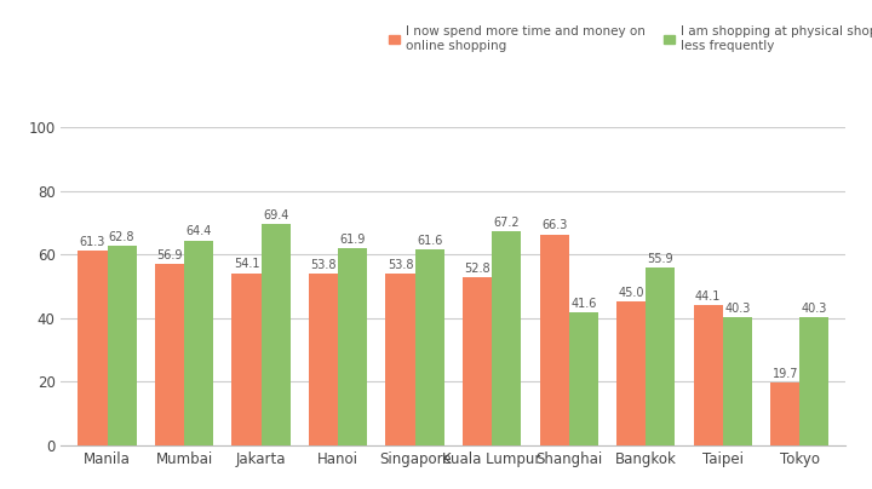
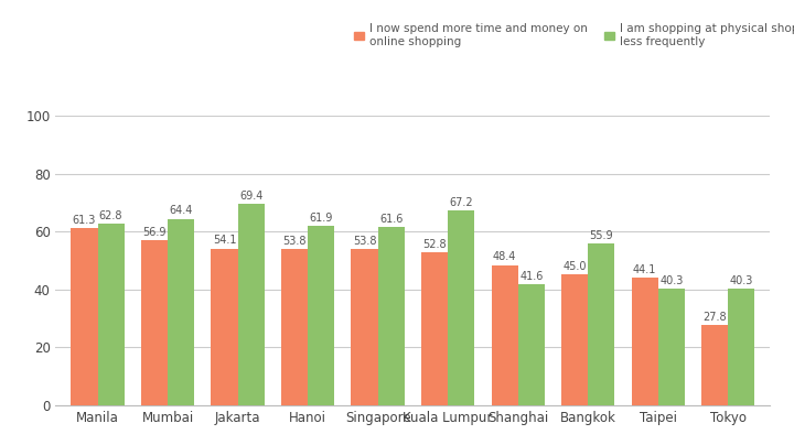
I now spend more time and money on online shopping/Shanghai: 66.3 -> 48.4
I now spend more time and money on online shopping/Tokyo: 19.7 -> 27.8
